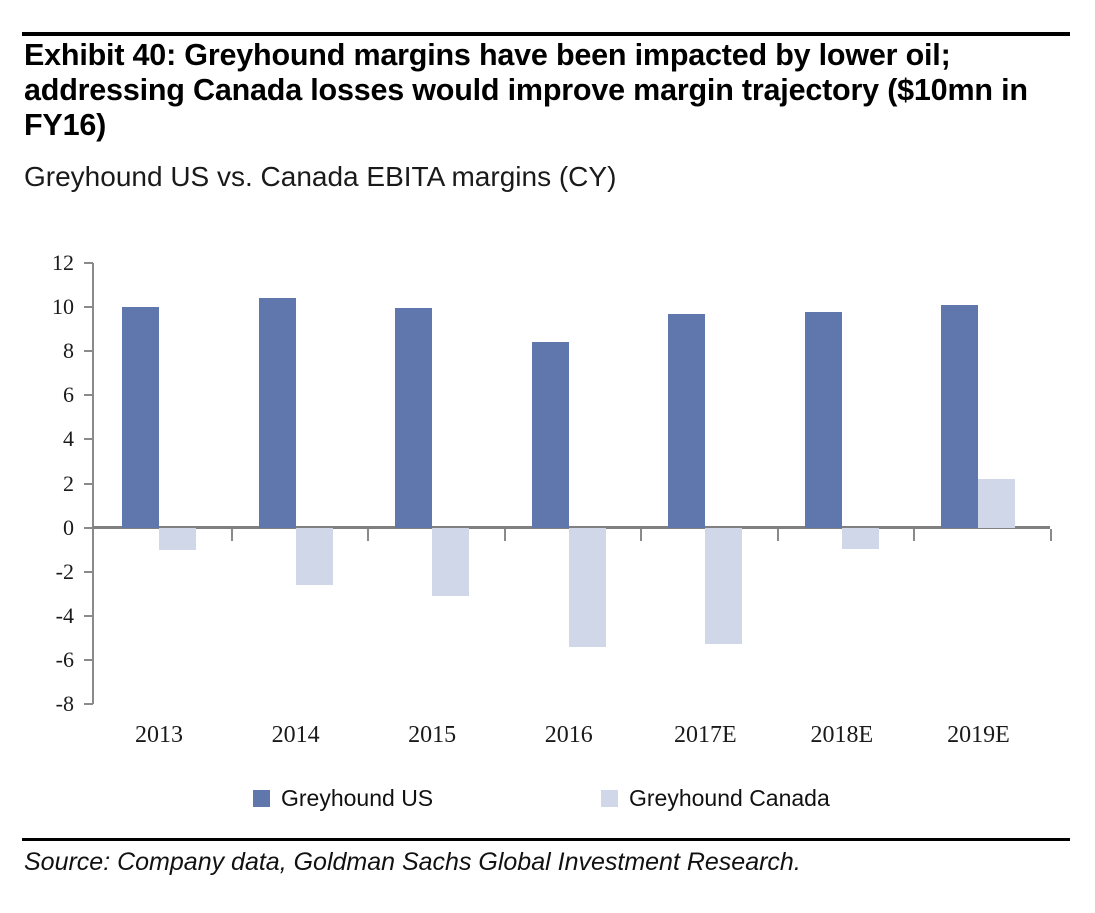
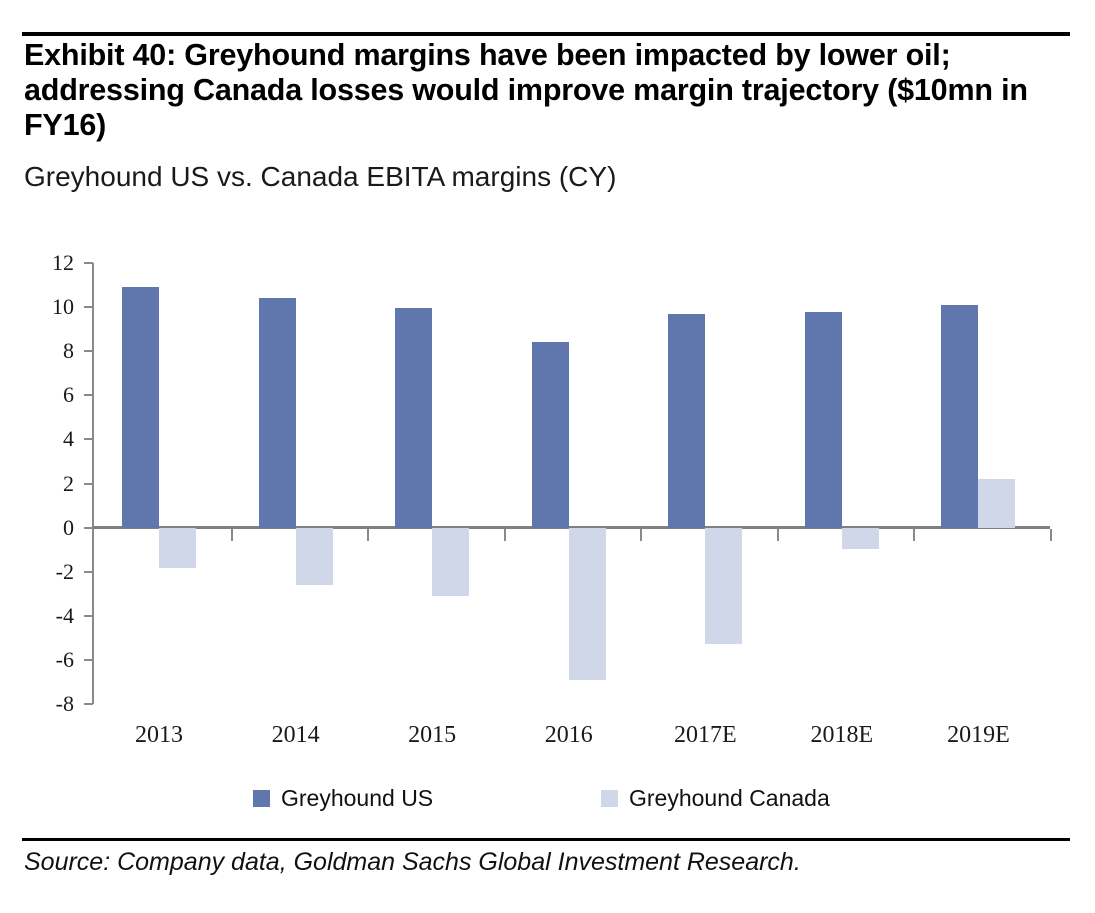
Greyhound US/2013: 10.0 -> 10.9
Greyhound Canada/2013: -1.0 -> -1.9
Greyhound Canada/2016: -5.4 -> -6.9
